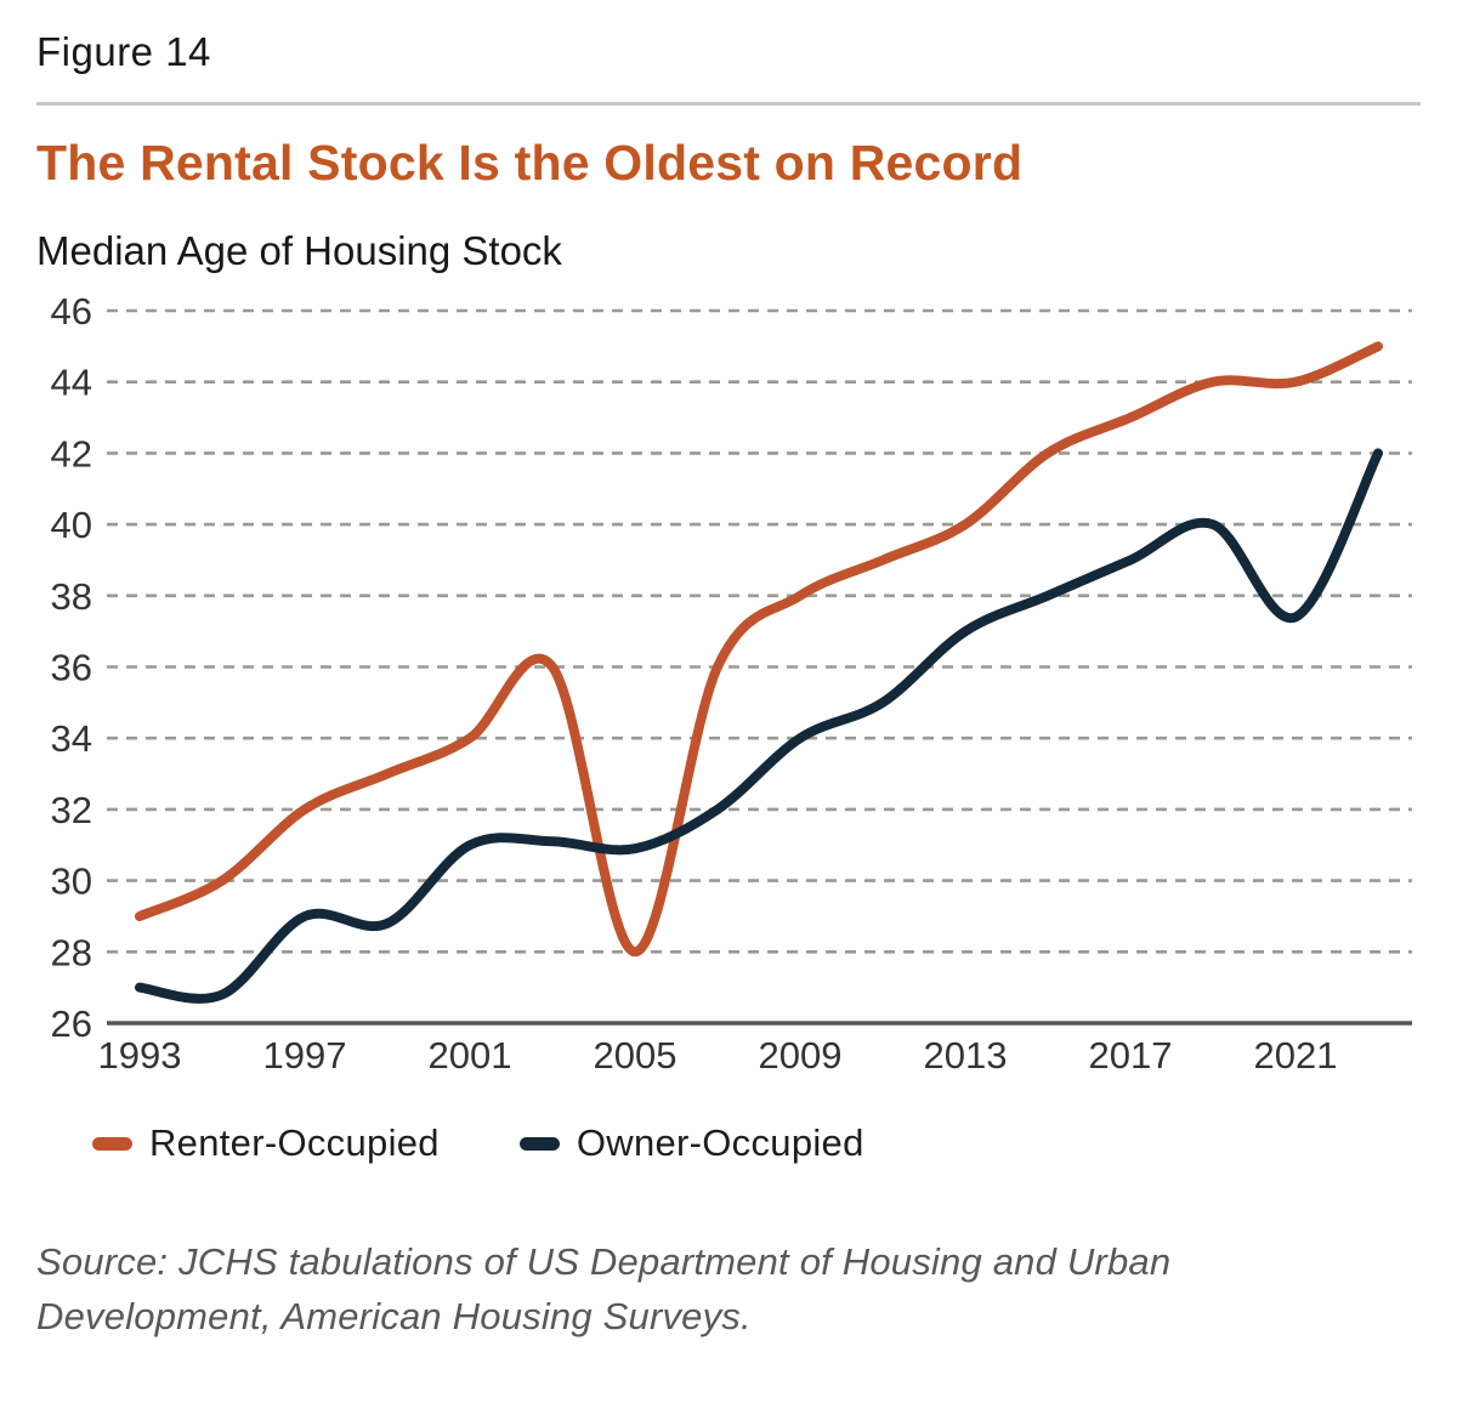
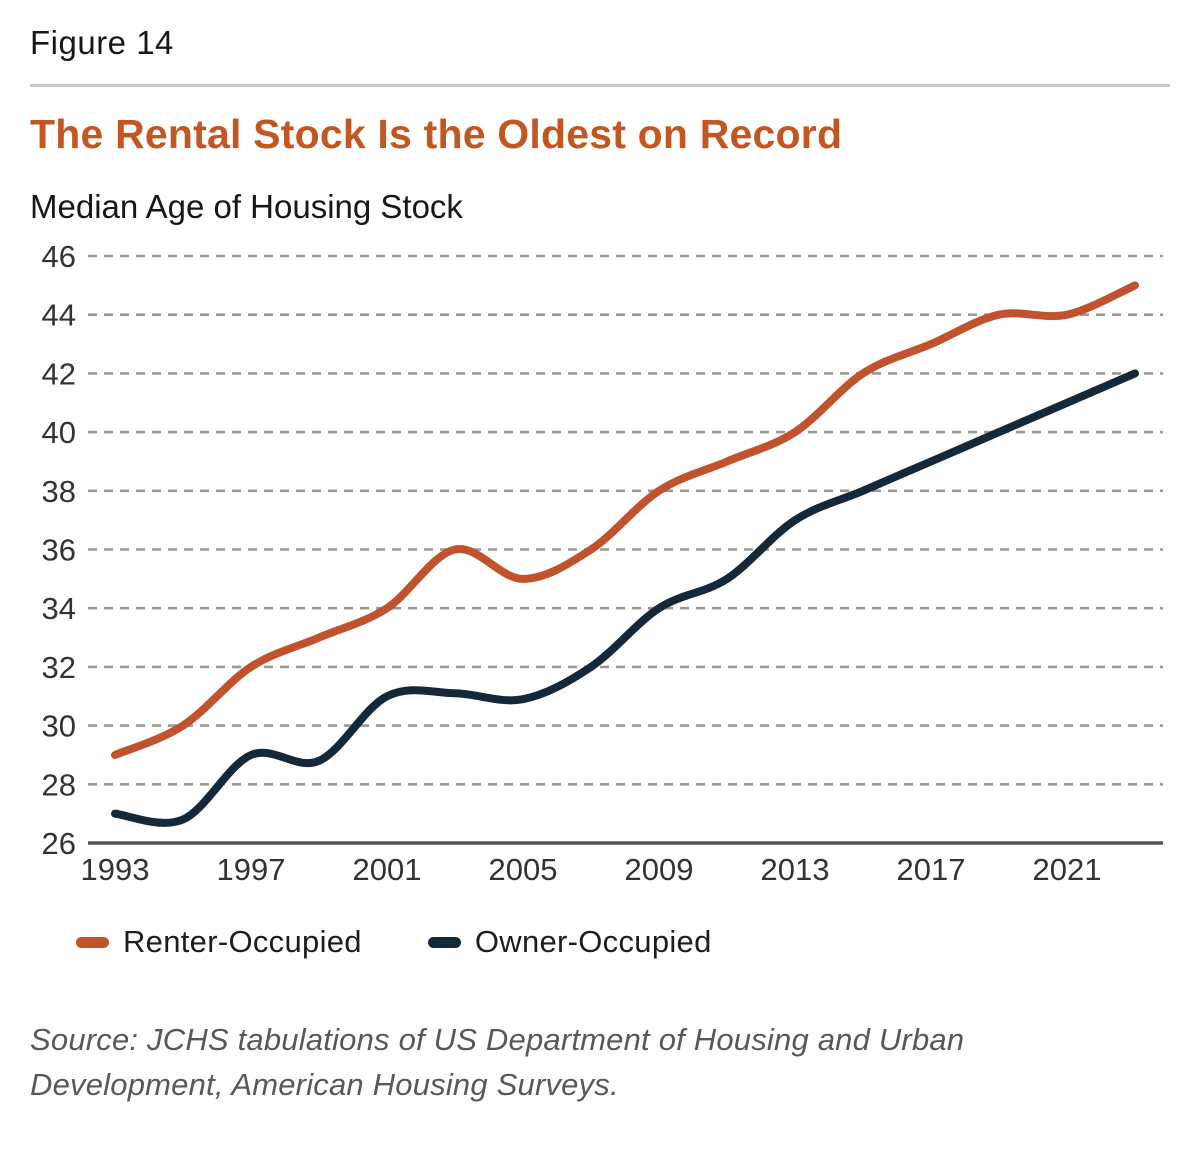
Renter-Occupied/2005: 28 -> 35
Owner-Occupied/2021: 37.4 -> 41.0
